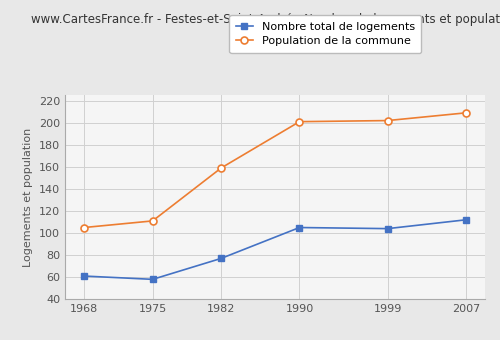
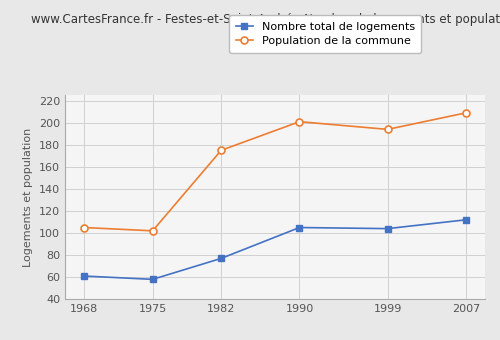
Population de la commune/1975: 111 -> 102
Population de la commune/1982: 159 -> 175
Population de la commune/1999: 202 -> 194
